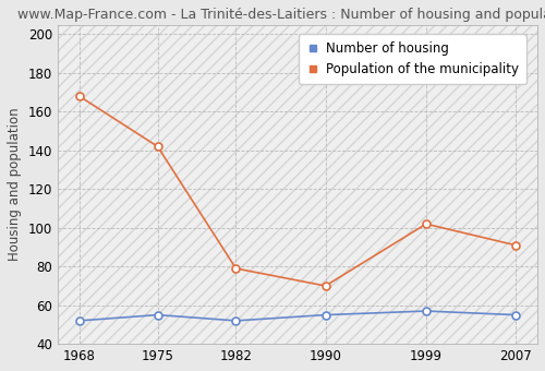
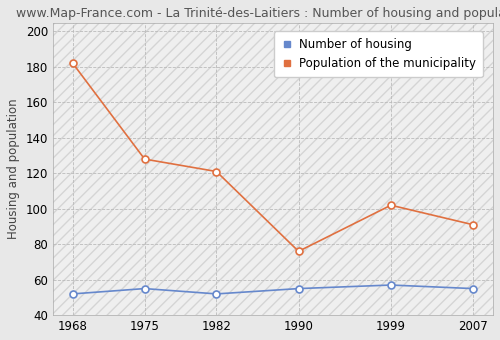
Population of the municipality/1968: 168 -> 182
Population of the municipality/1975: 142 -> 128
Population of the municipality/1982: 79 -> 121
Population of the municipality/1990: 70 -> 76
